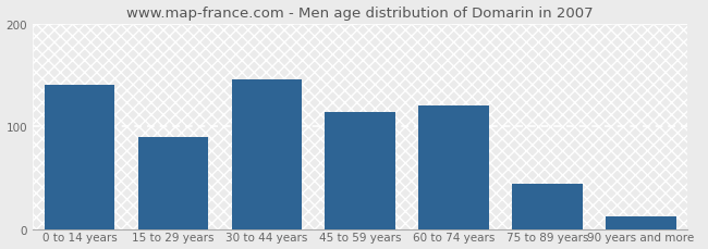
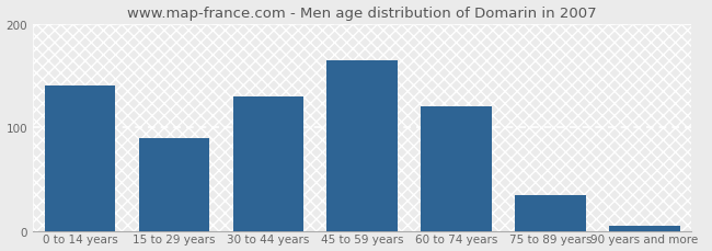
30 to 44 years: 146 -> 130
45 to 59 years: 114 -> 165
75 to 89 years: 44 -> 35
90 years and more: 12 -> 5
